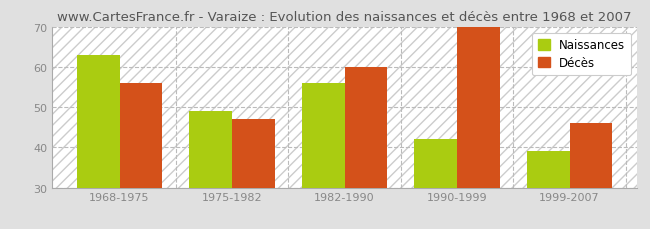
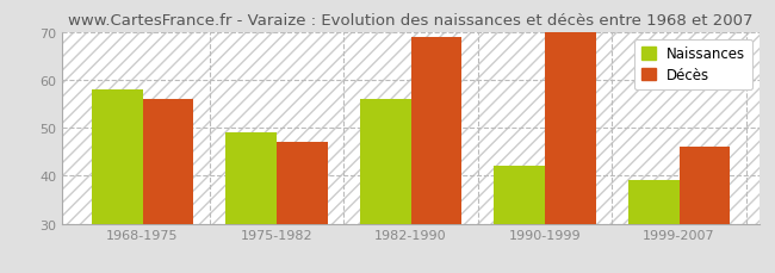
Naissances/1968-1975: 63 -> 58
Décès/1982-1990: 60 -> 69
